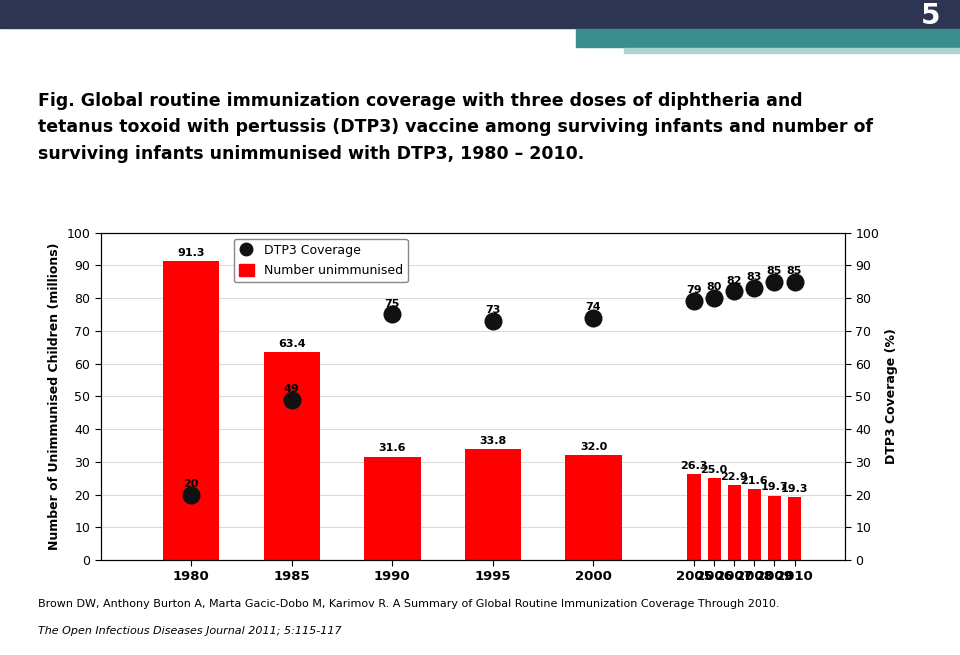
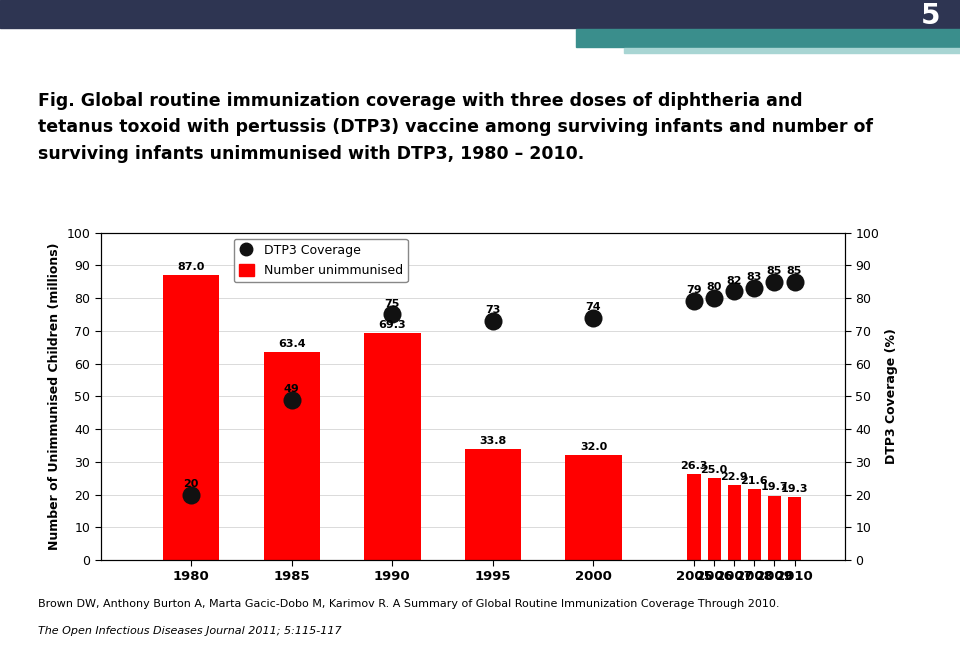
1980: 91.3 -> 87.0
1990: 31.6 -> 69.3
